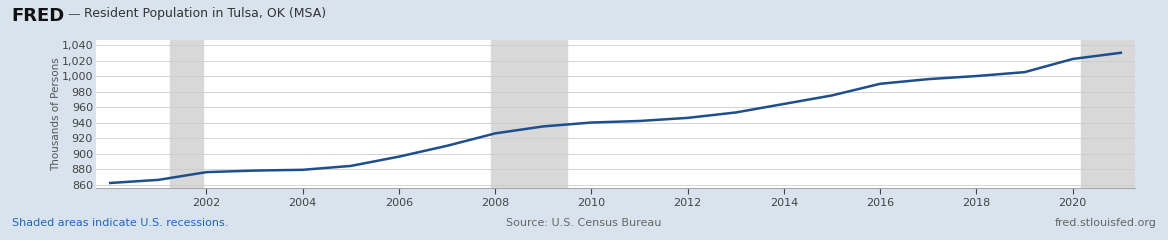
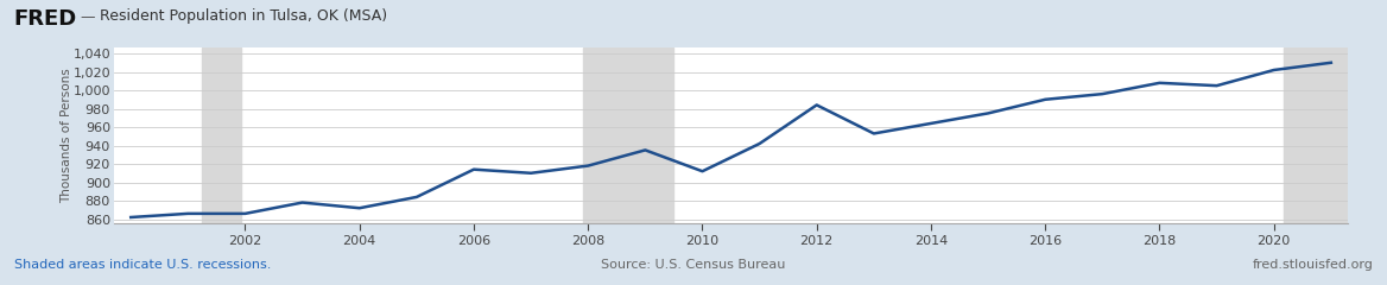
2002: 876 -> 866
2004: 879 -> 872
2006: 896 -> 914
2008: 926 -> 918
2010: 940 -> 912
2012: 946 -> 984
2018: 1,000 -> 1,008
